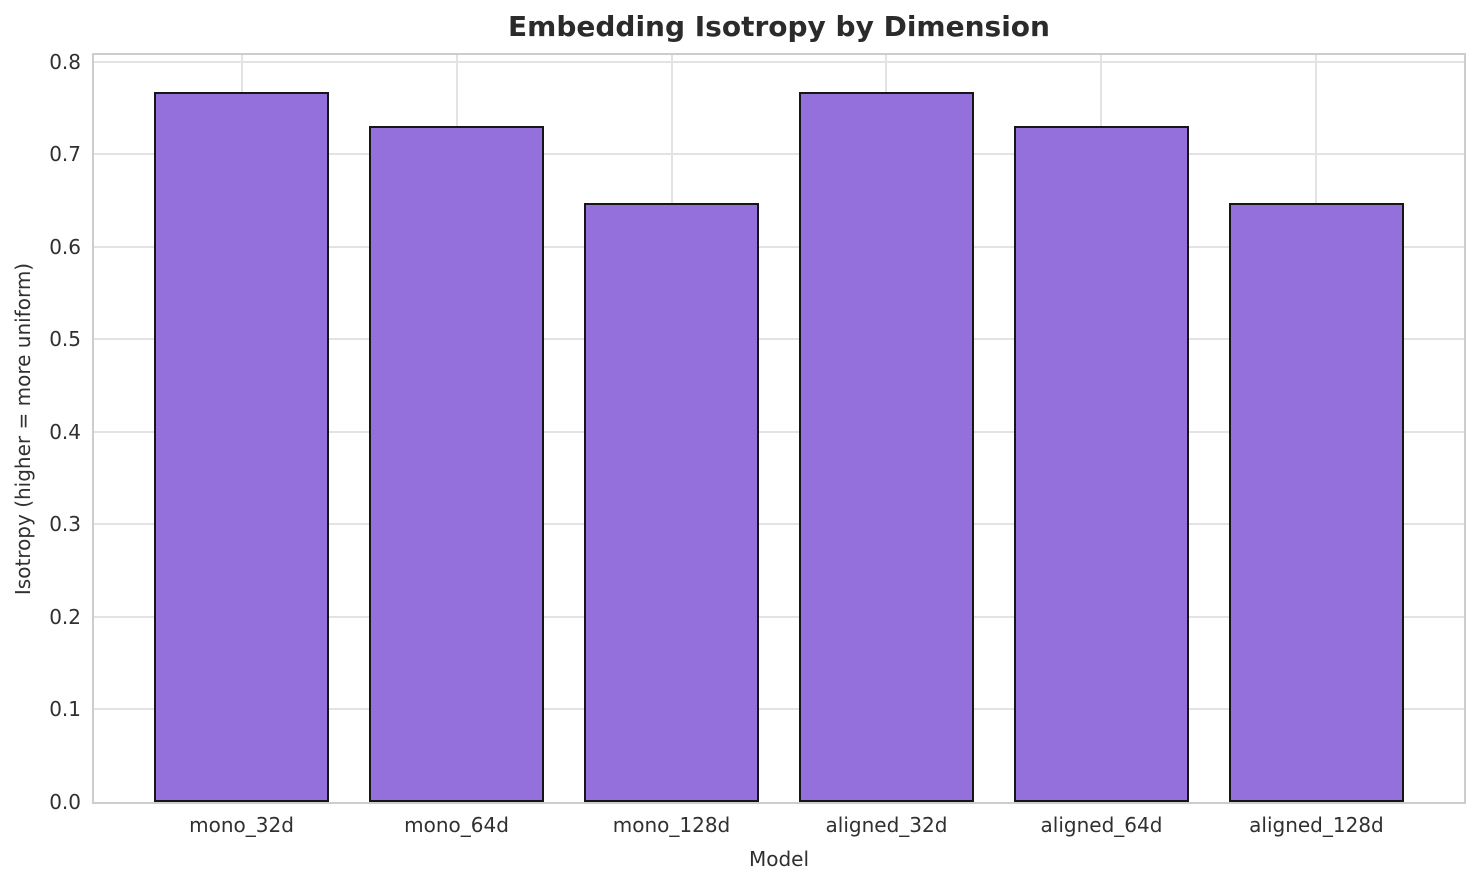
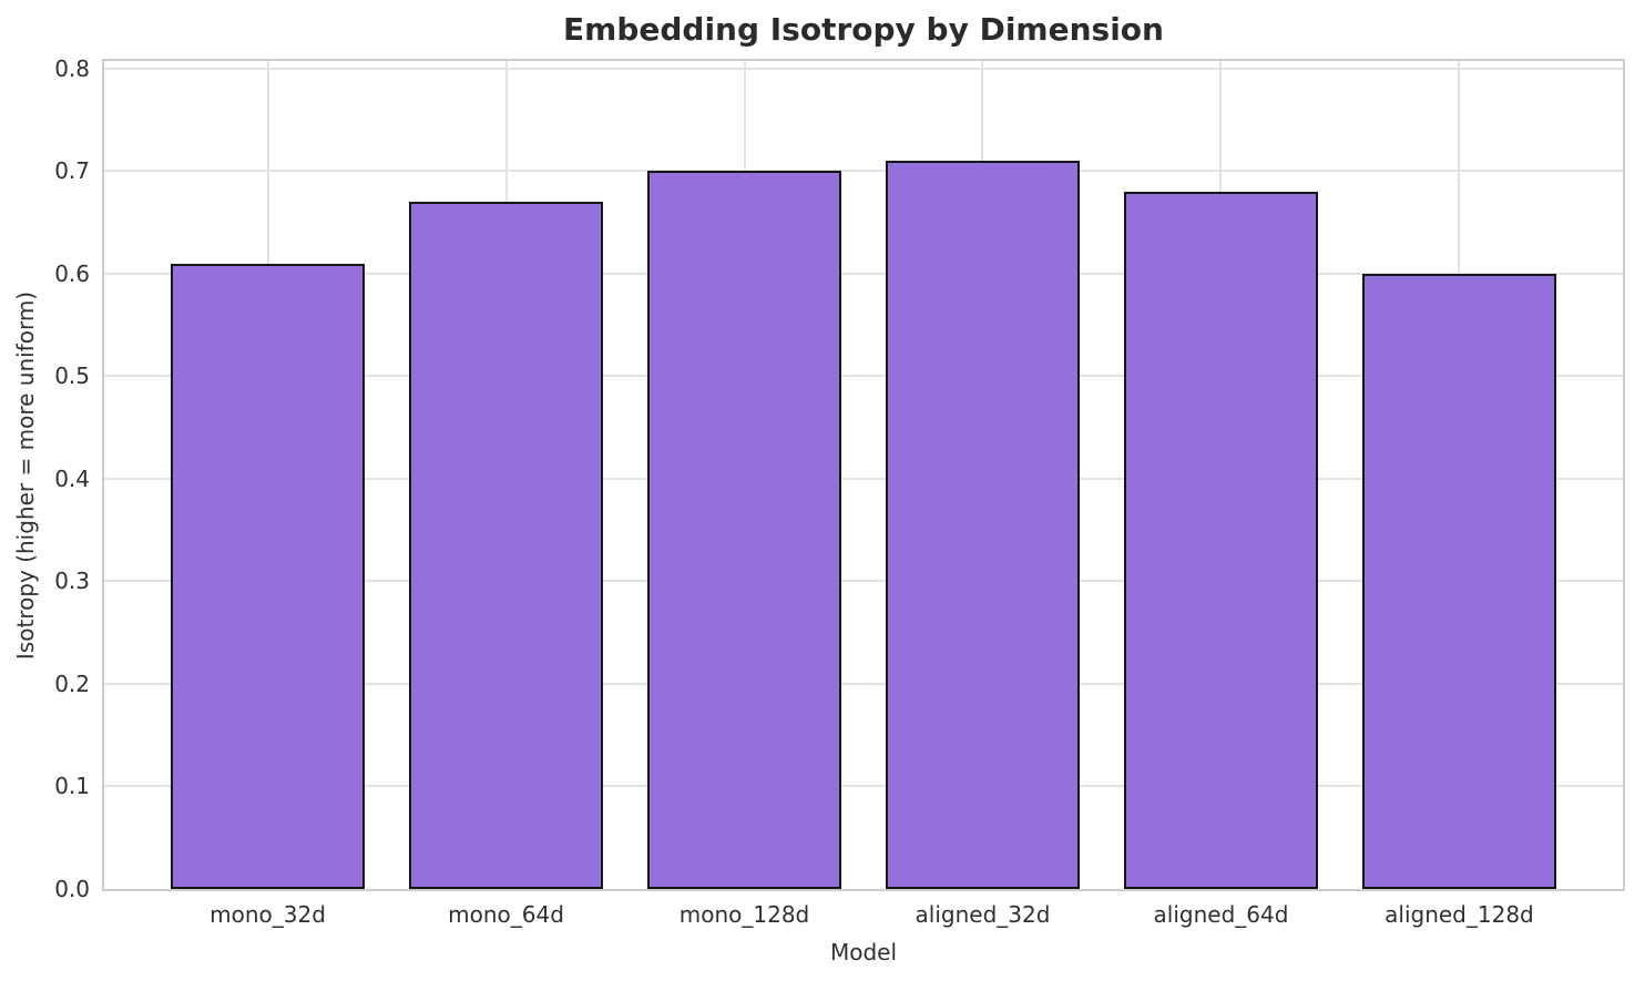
mono_32d: 0.77 -> 0.61
mono_64d: 0.73 -> 0.67
mono_128d: 0.65 -> 0.70
aligned_32d: 0.77 -> 0.71
aligned_64d: 0.73 -> 0.68
aligned_128d: 0.65 -> 0.60
